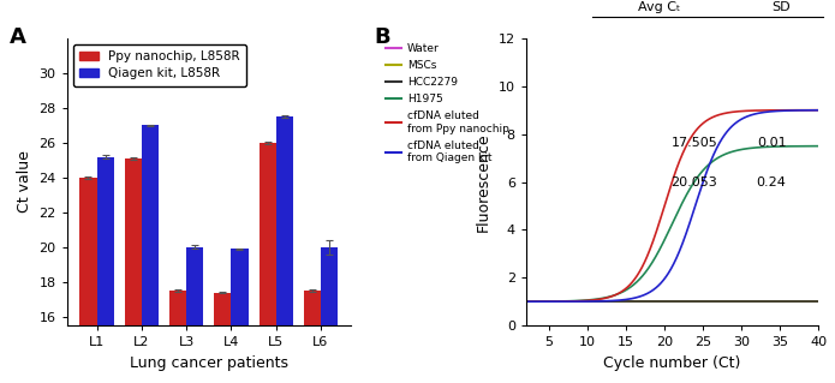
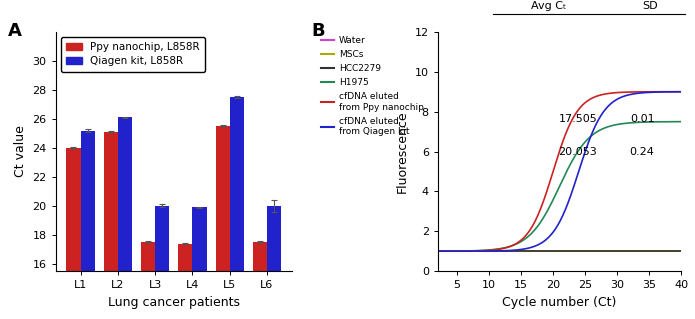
Qiagen kit, L858R/L2: 27.0 -> 26.1
Ppy nanochip, L858R/L5: 26.0 -> 25.5
